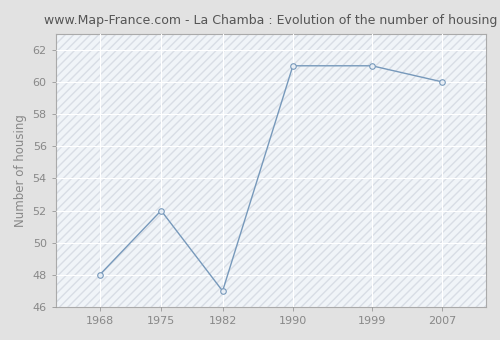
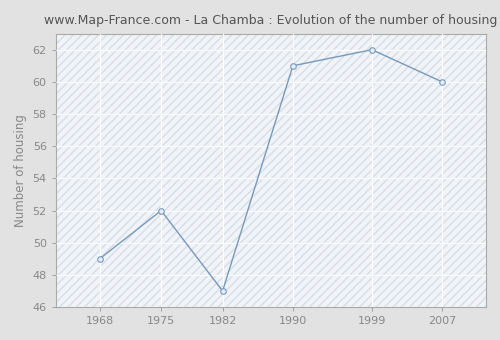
1968: 48 -> 49
1999: 61 -> 62
